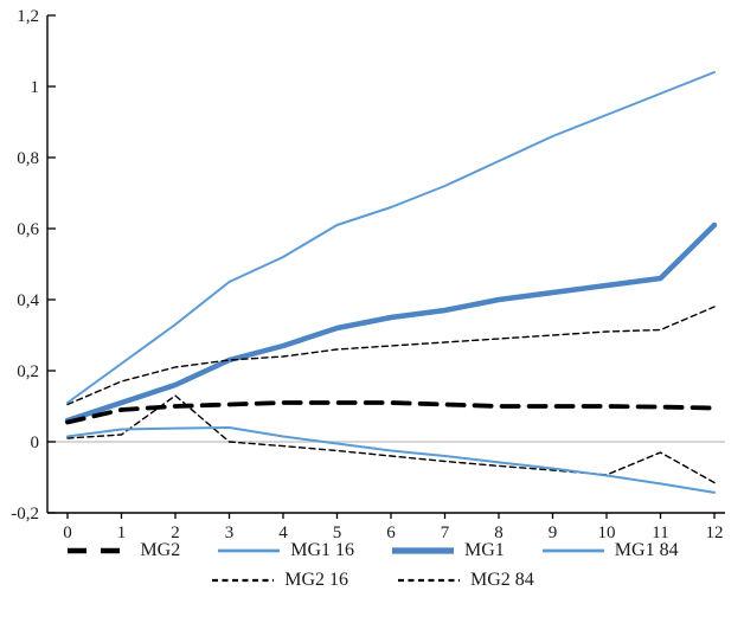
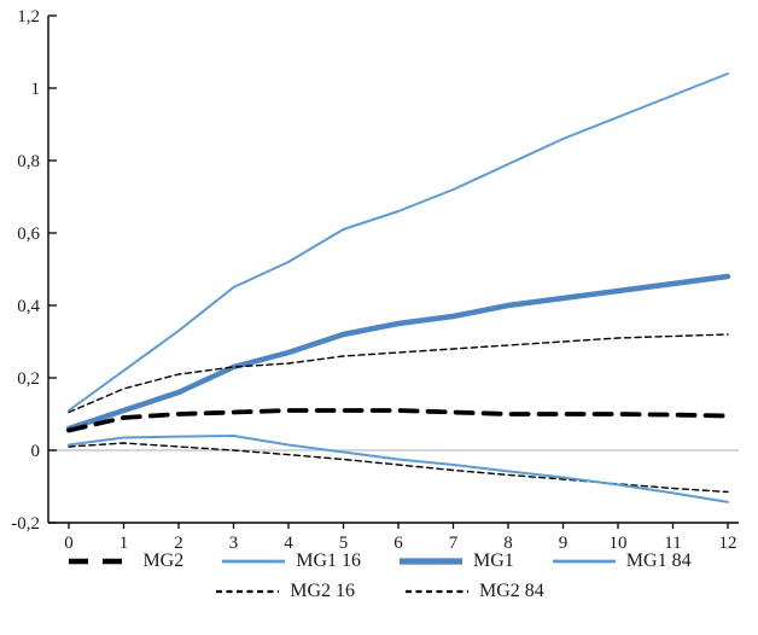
MG2 84/2: 0,13 -> 0,01
MG2 84/11: -0,03 -> -0,10
MG1/12: 0,61 -> 0,48
MG2 16/12: 0,38 -> 0,32
